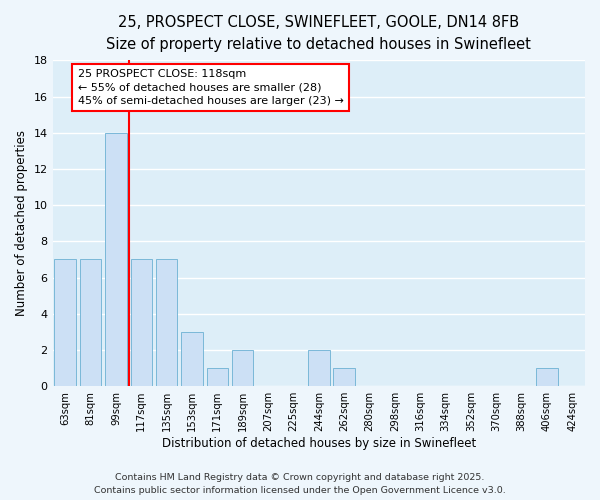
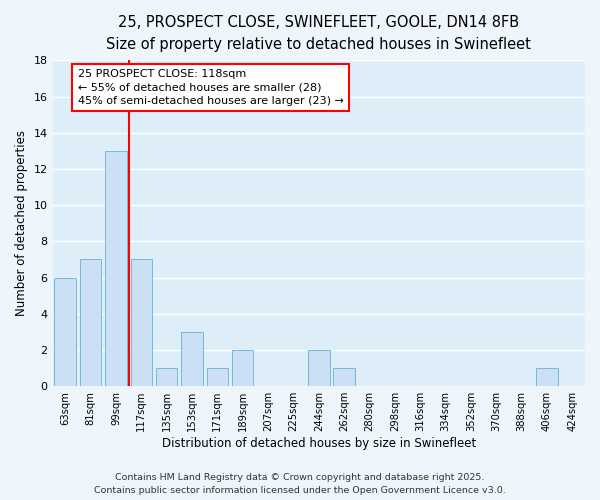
63sqm: 7 -> 6
99sqm: 14 -> 13
135sqm: 7 -> 1
